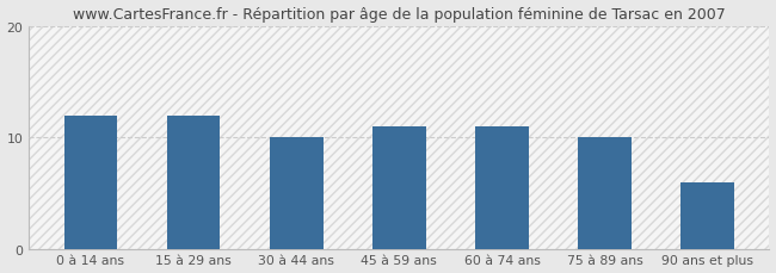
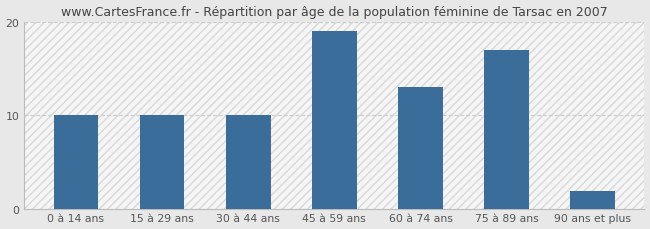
0 à 14 ans: 12 -> 10
15 à 29 ans: 12 -> 10
45 à 59 ans: 11 -> 19
60 à 74 ans: 11 -> 13
75 à 89 ans: 10 -> 17
90 ans et plus: 6 -> 2
